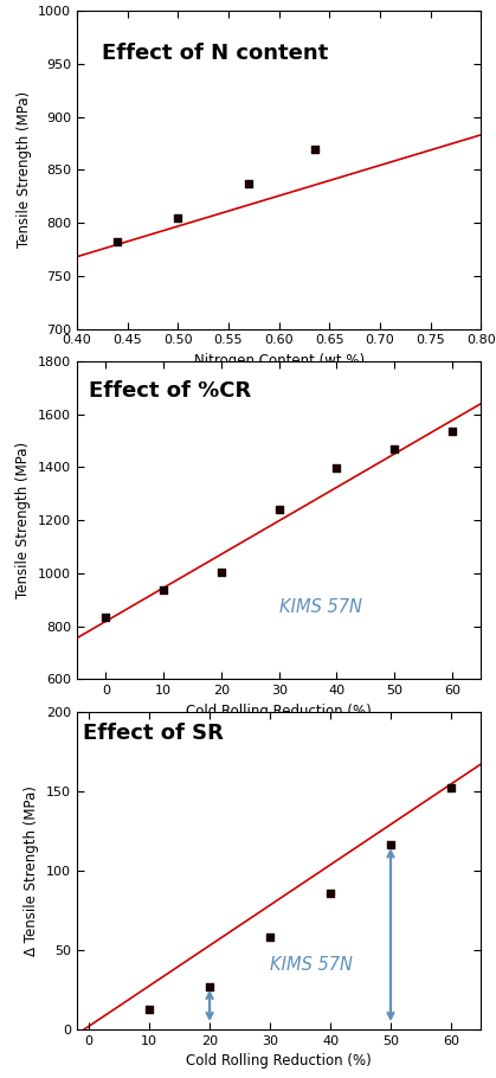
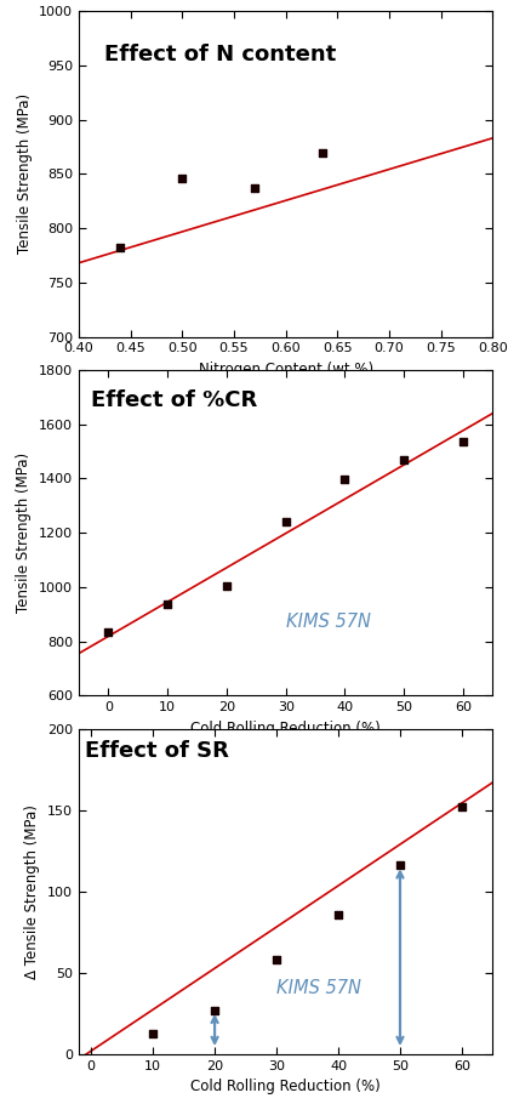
0.50: 804 -> 846
